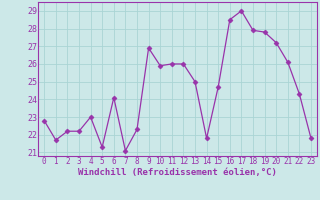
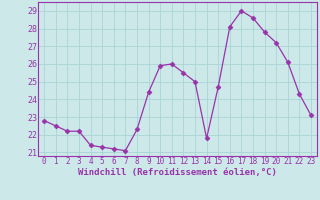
1: 21.7 -> 22.5
4: 23.0 -> 21.4
6: 24.1 -> 21.2
9: 26.9 -> 24.4
12: 26.0 -> 25.5
16: 28.5 -> 28.1
18: 27.9 -> 28.6
23: 21.8 -> 23.1
